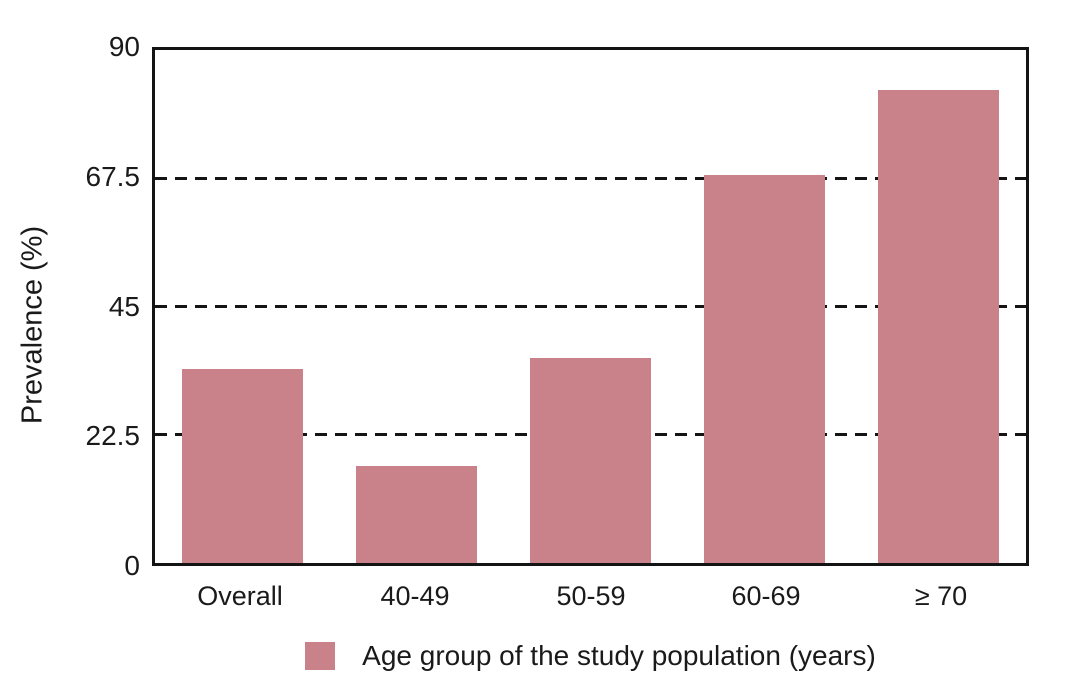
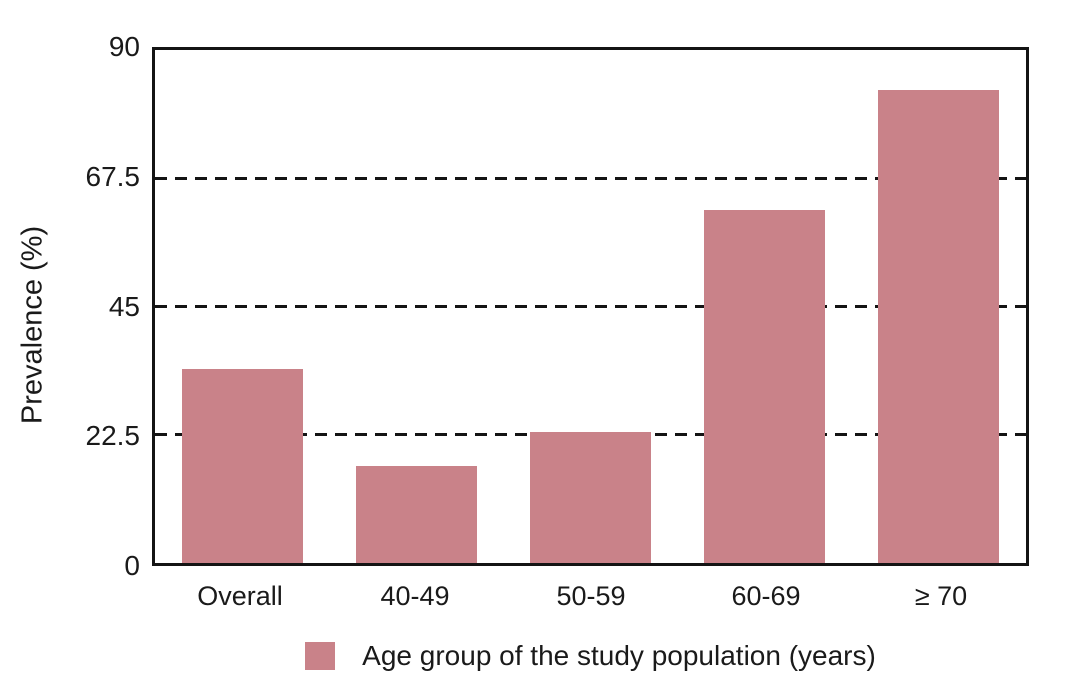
50-59: 36 -> 23
60-69: 68 -> 62
